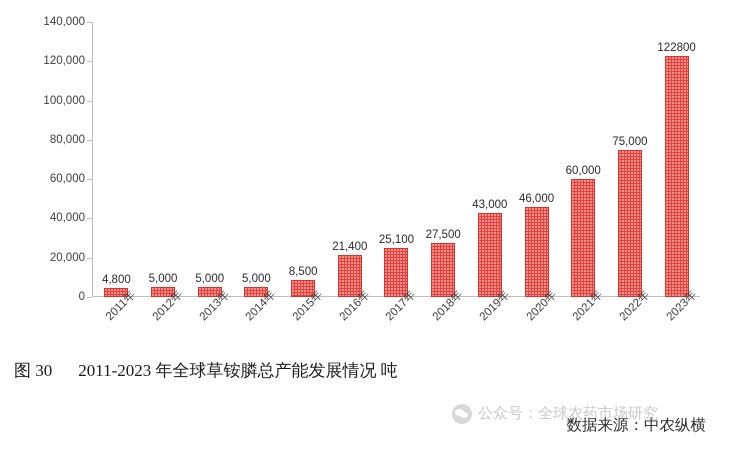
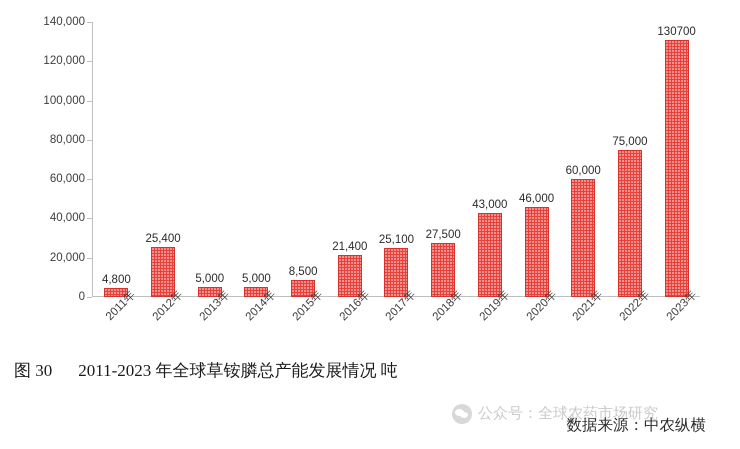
2012年: 5,000 -> 25,400
2023年: 122800 -> 130700
